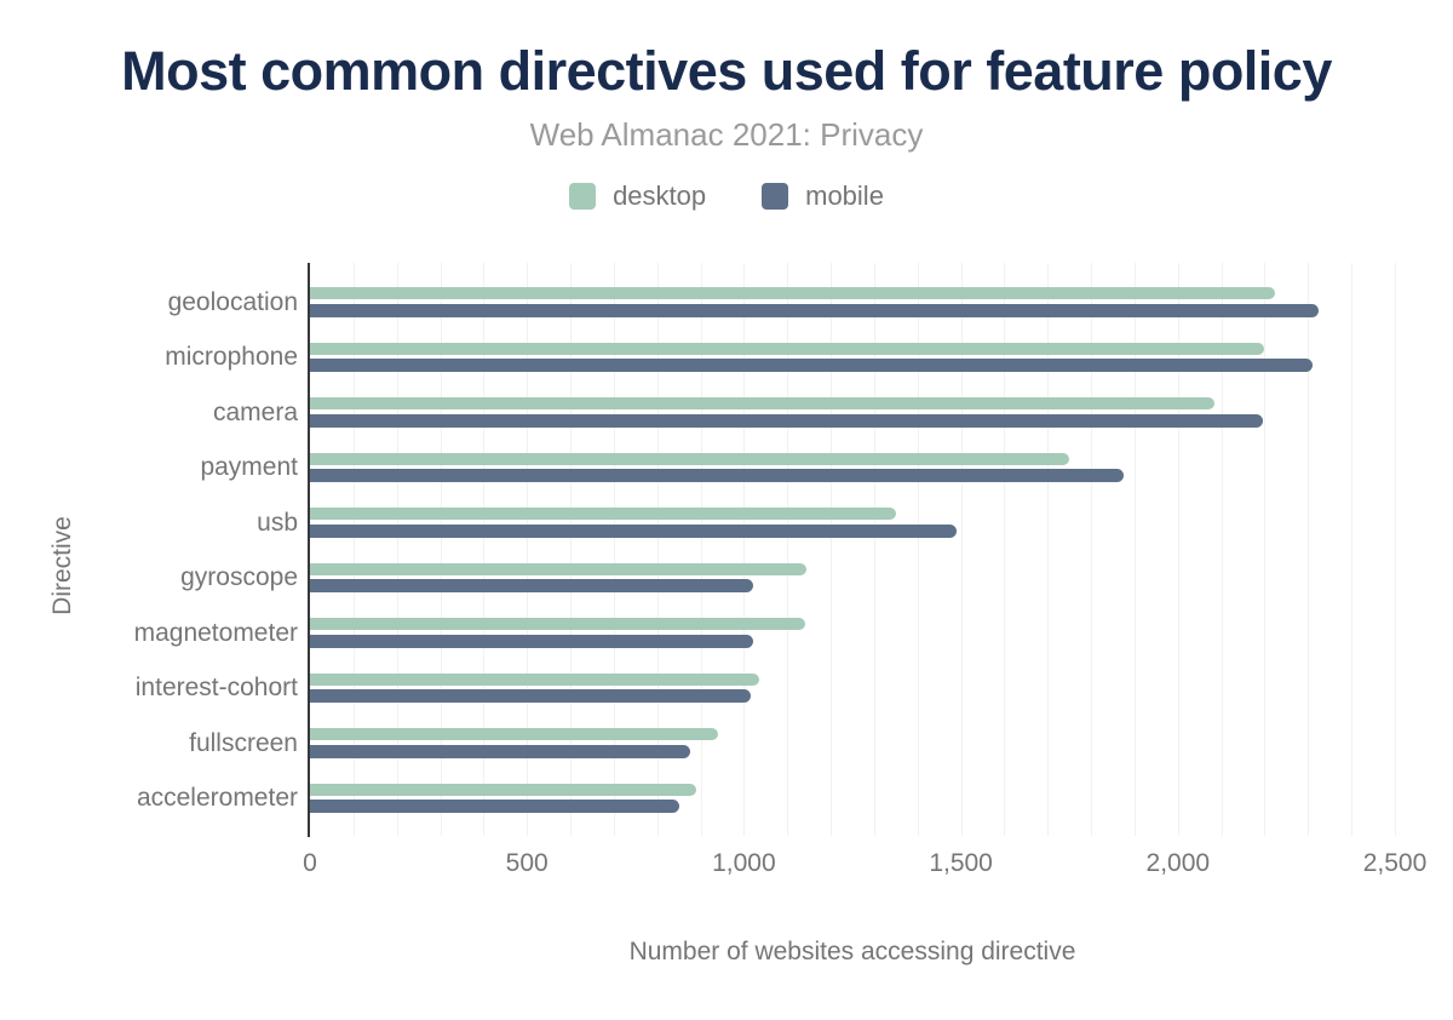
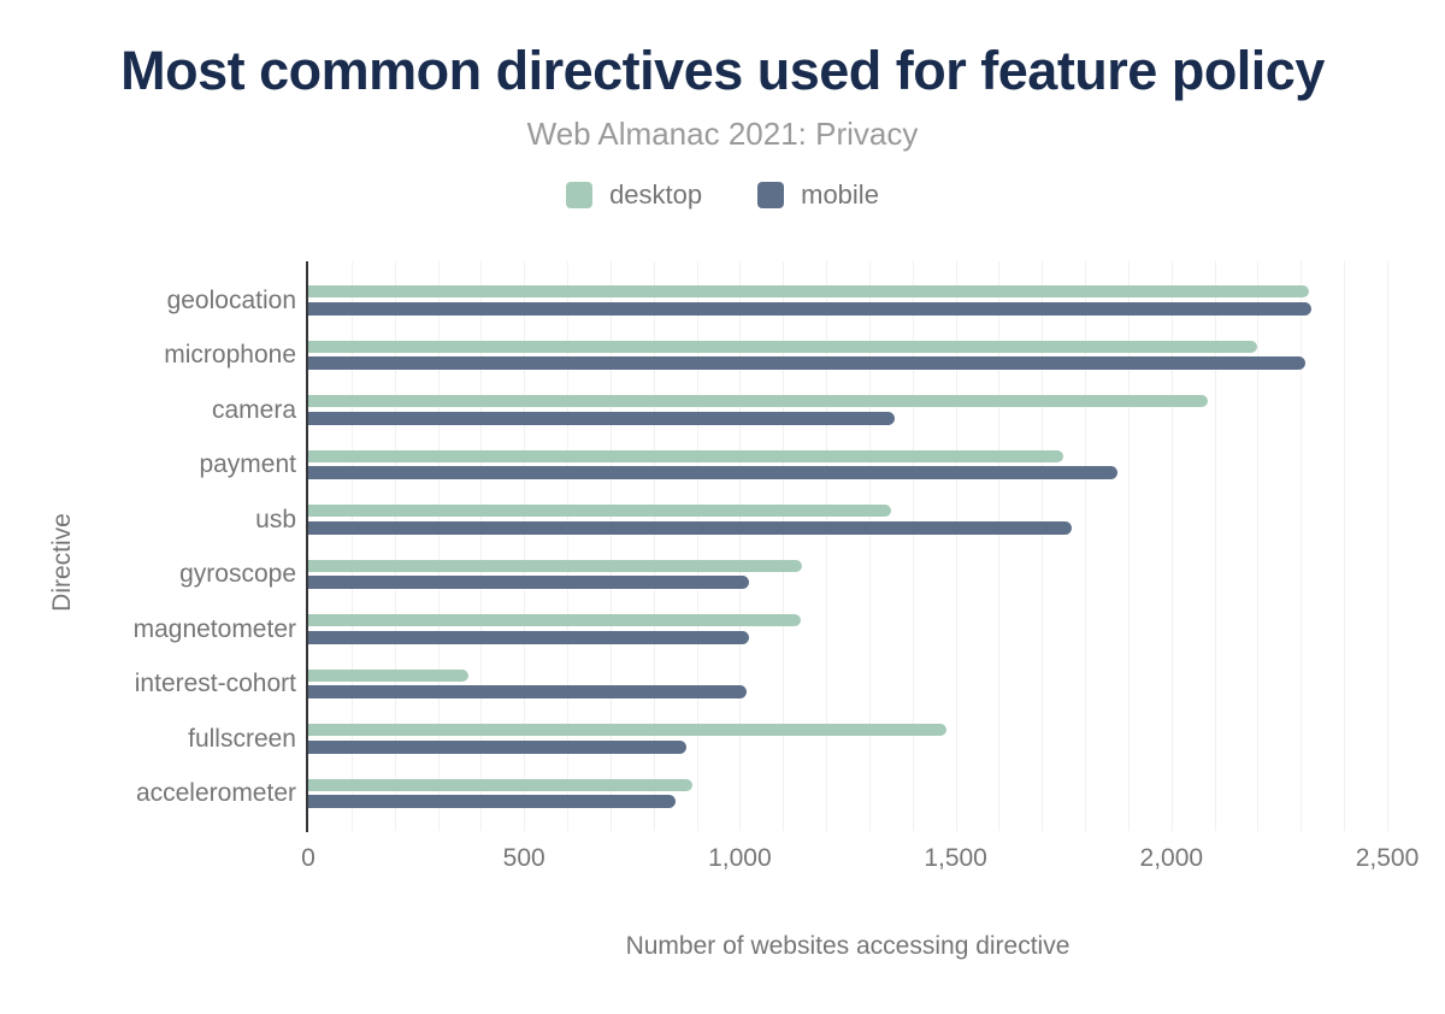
desktop/geolocation: 2220 -> 2320
mobile/camera: 2200 -> 1360
mobile/usb: 1490 -> 1770
desktop/interest-cohort: 1040 -> 370
desktop/fullscreen: 940 -> 1480
